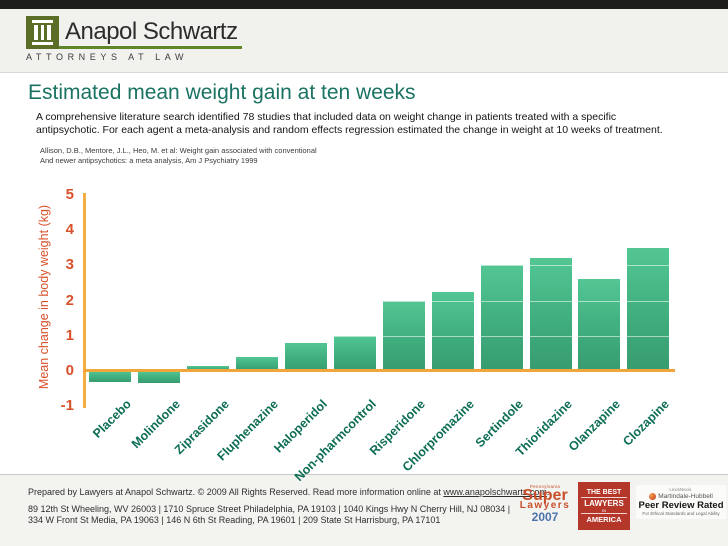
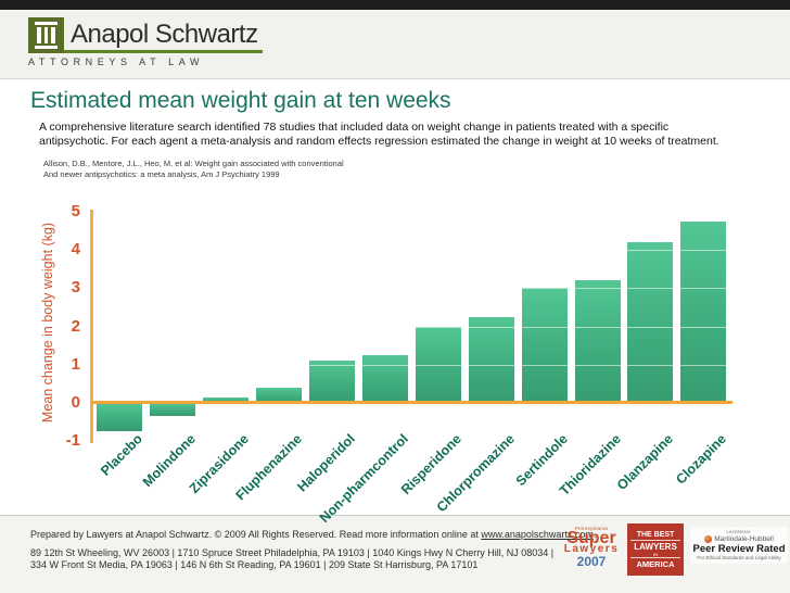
Placebo: -0.3 -> -0.8
Haloperidol: 0.8 -> 1.1
Non-pharmcontrol: 1.0 -> 1.2
Olanzapine: 2.6 -> 4.2
Clozapine: 3.5 -> 4.8
